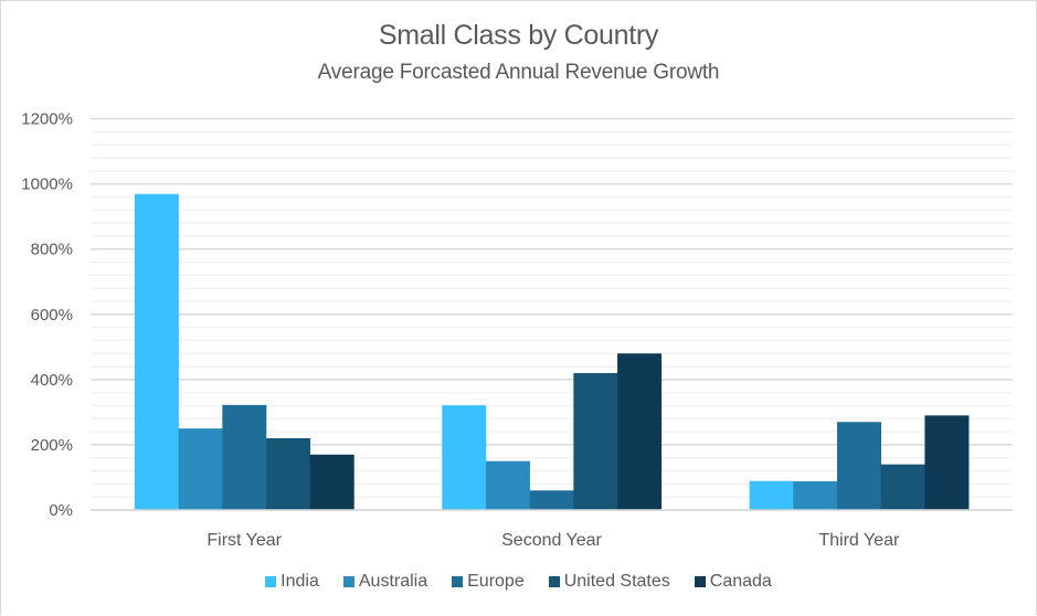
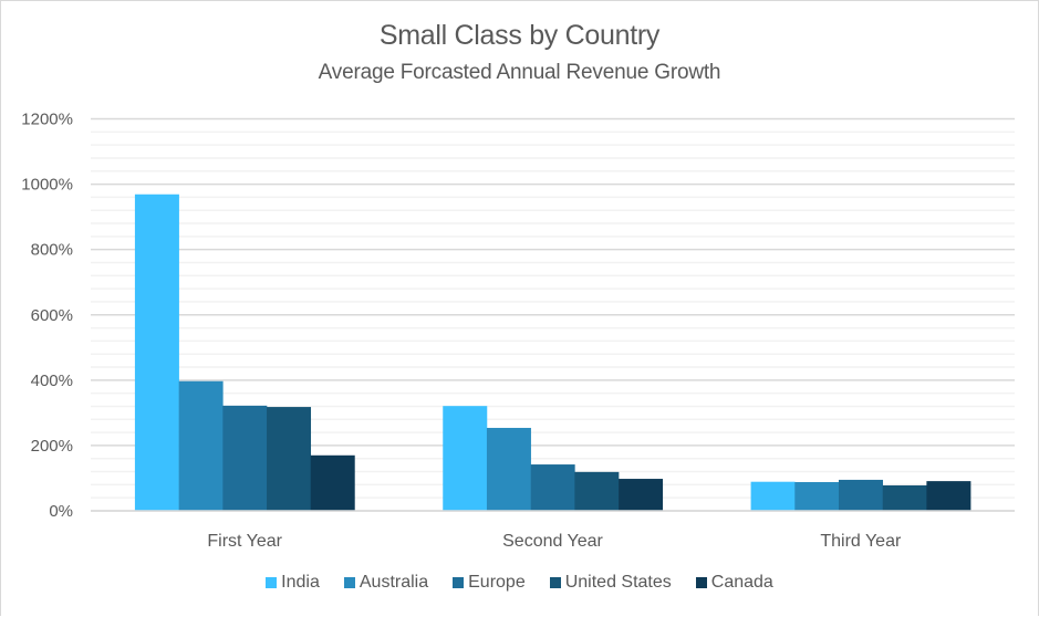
Australia/First Year: 250% -> 400%
United States/First Year: 220% -> 320%
Australia/Second Year: 150% -> 250%
Europe/Second Year: 60% -> 140%
United States/Second Year: 420% -> 120%
Canada/Second Year: 480% -> 100%
Europe/Third Year: 270% -> 100%
United States/Third Year: 140% -> 80%
Canada/Third Year: 290% -> 90%
